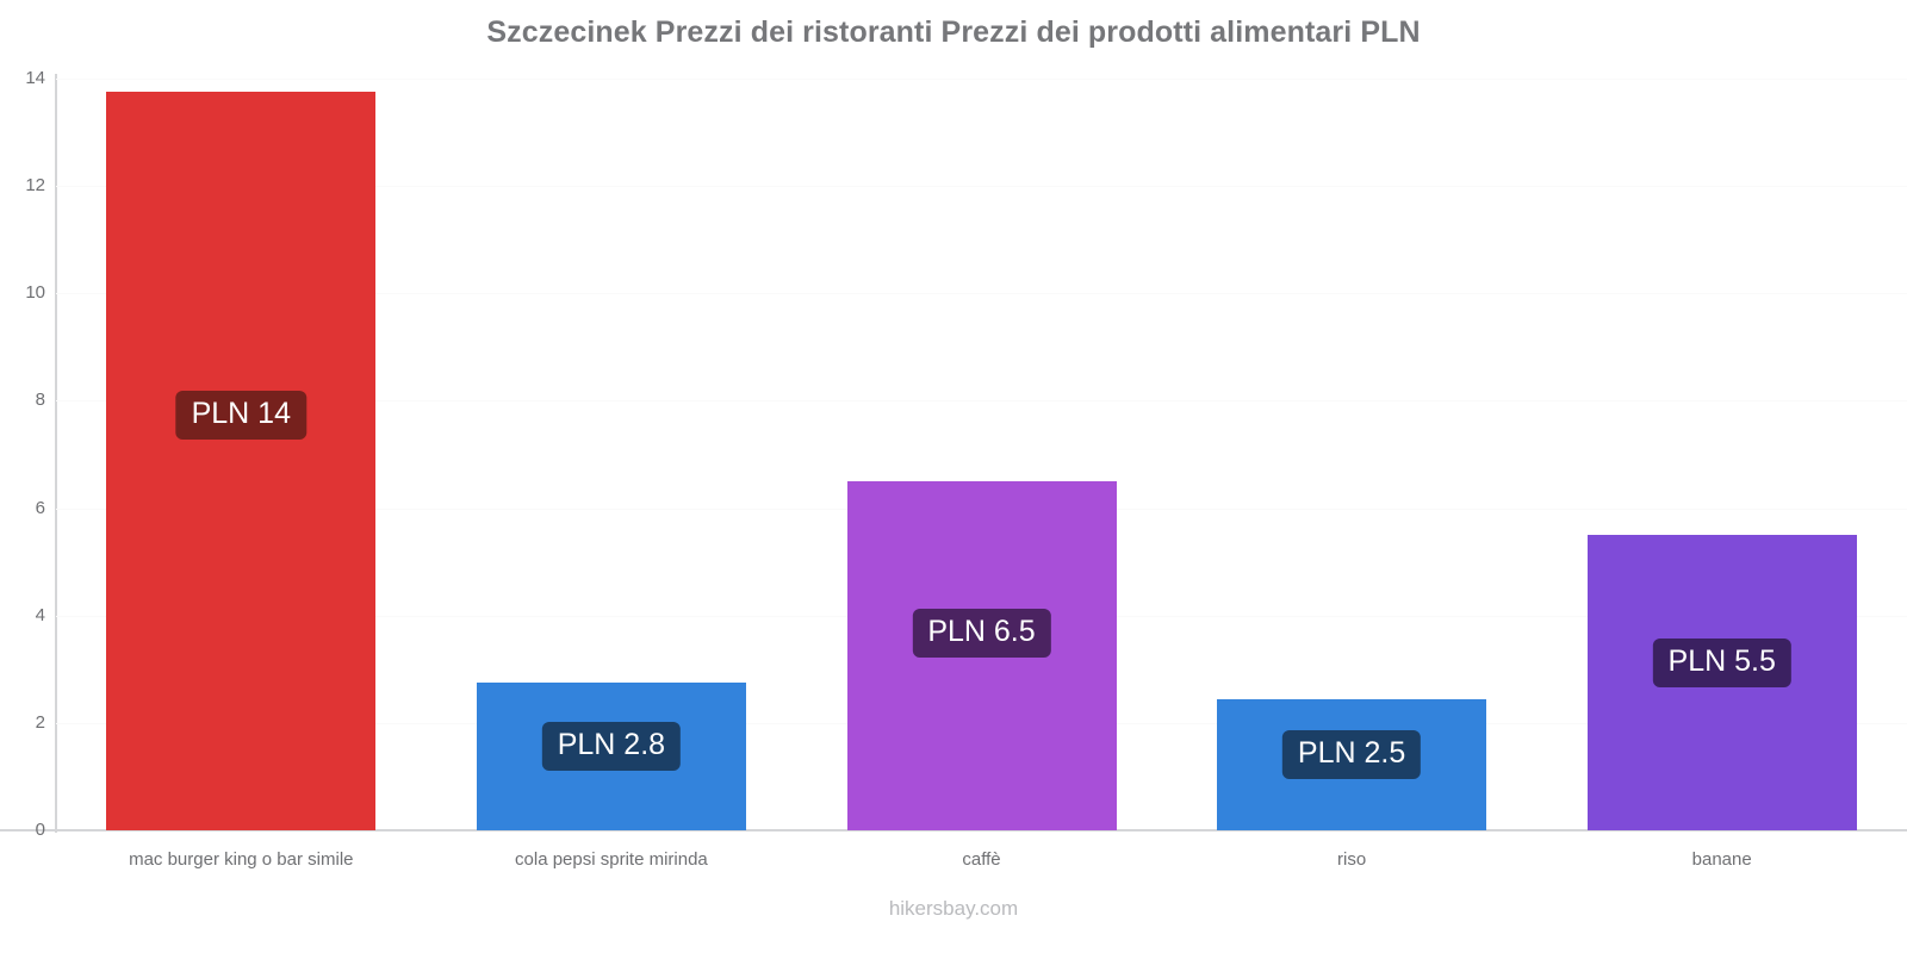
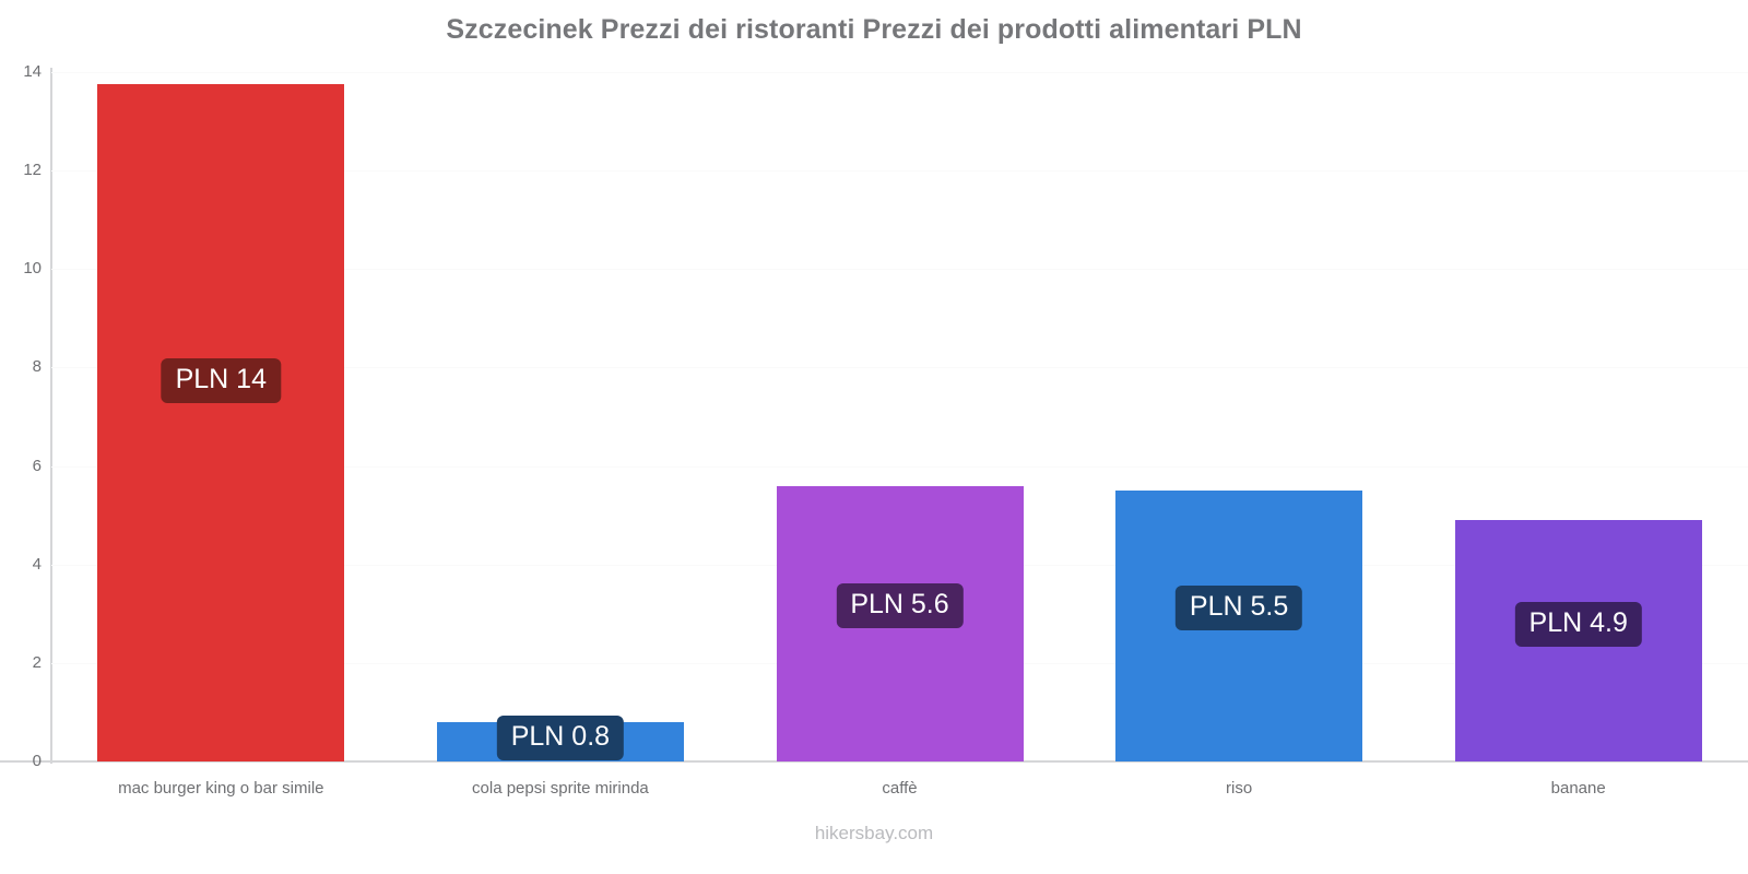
cola pepsi sprite mirinda: 2.8 -> 0.8
caffè: 6.5 -> 5.6
riso: 2.5 -> 5.5
banane: 5.5 -> 4.9
